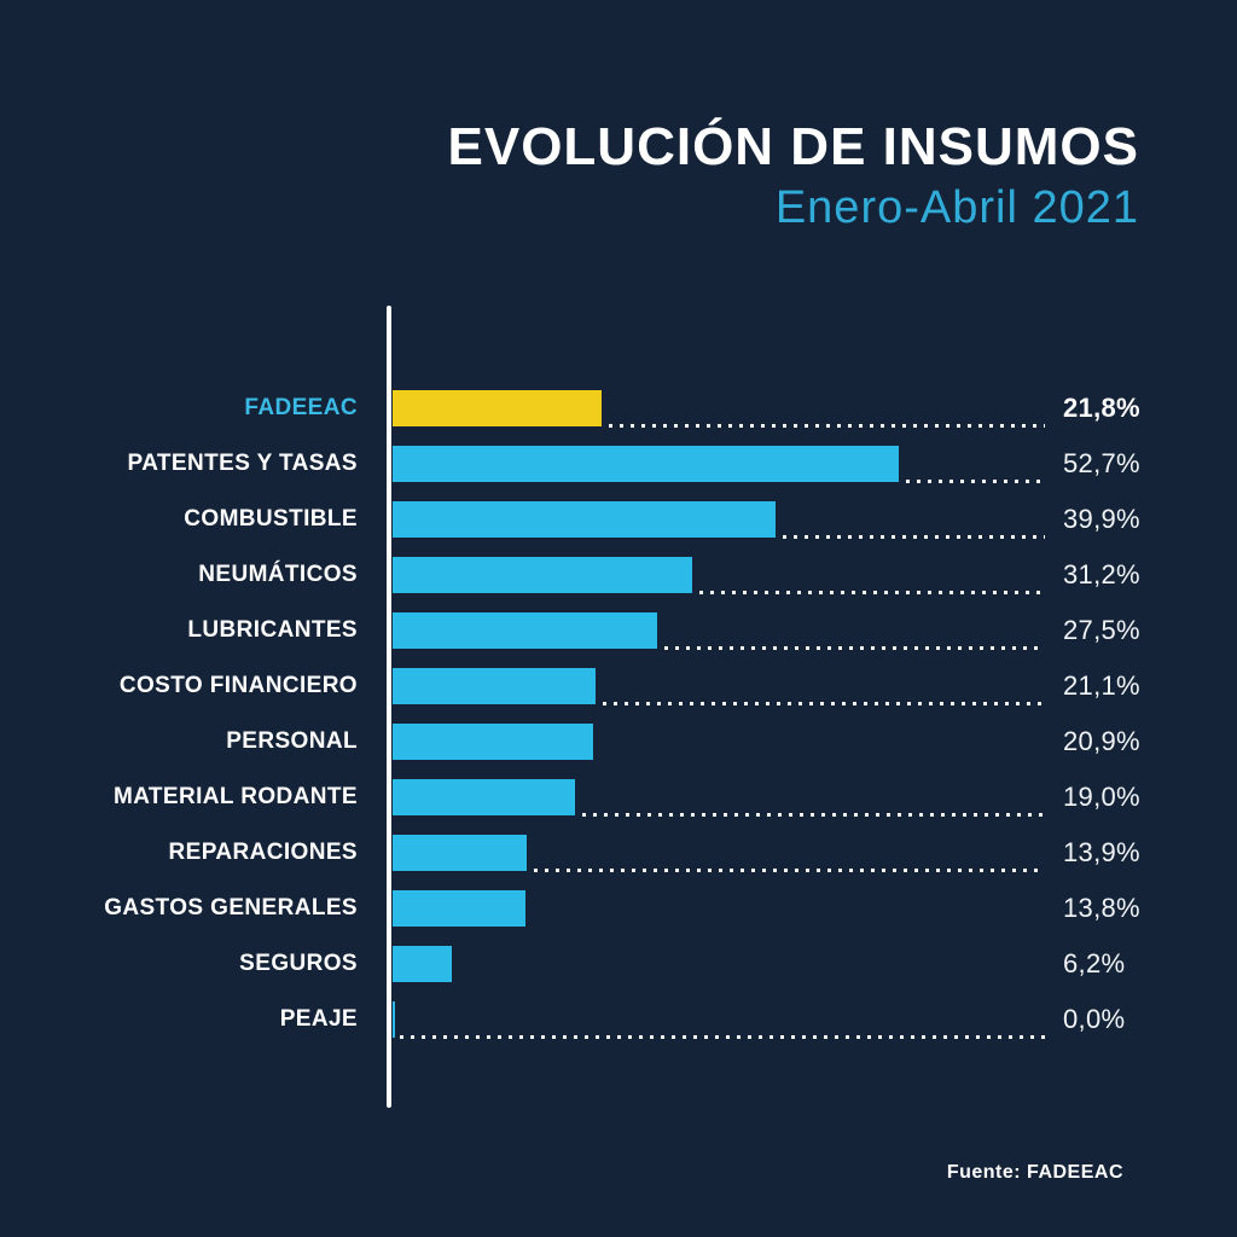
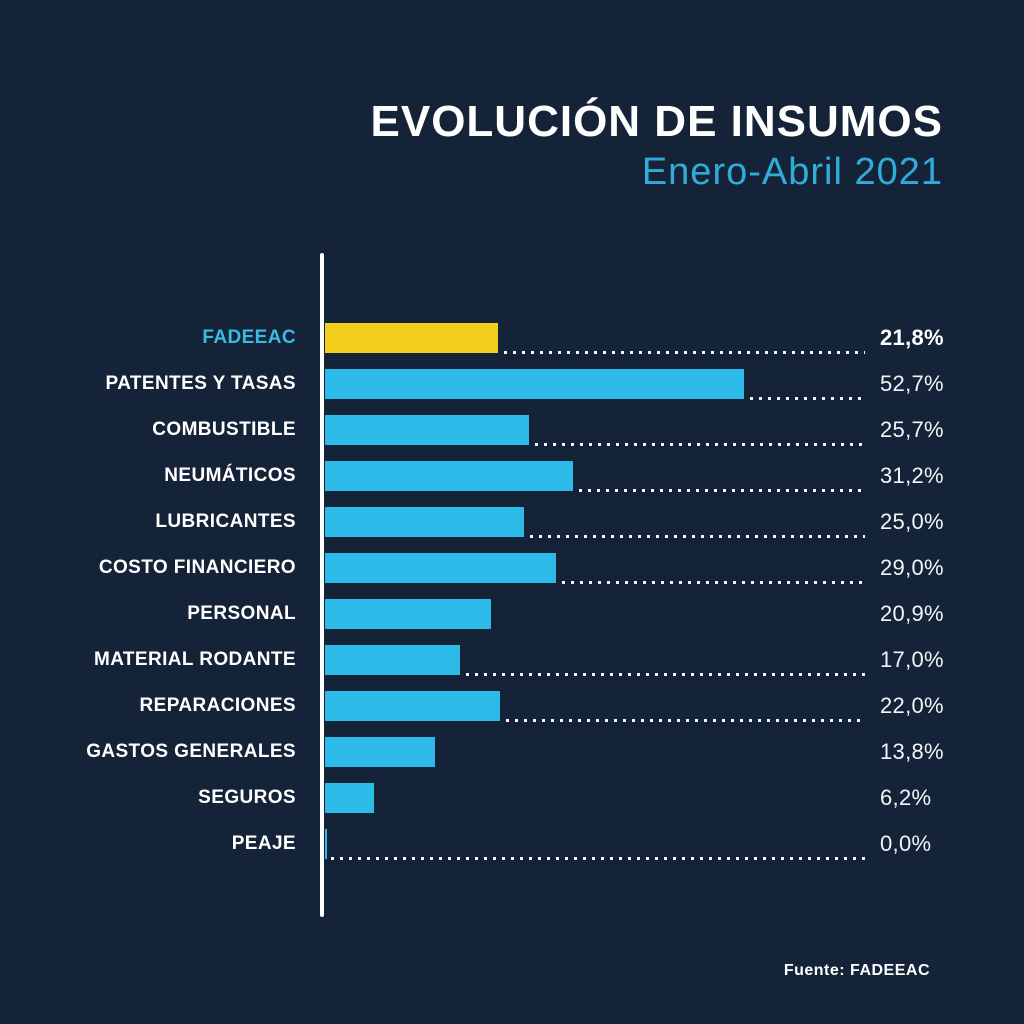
COMBUSTIBLE: 39,9% -> 25,7%
LUBRICANTES: 27,5% -> 25,0%
COSTO FINANCIERO: 21,1% -> 29,0%
MATERIAL RODANTE: 19,0% -> 17,0%
REPARACIONES: 13,9% -> 22,0%
